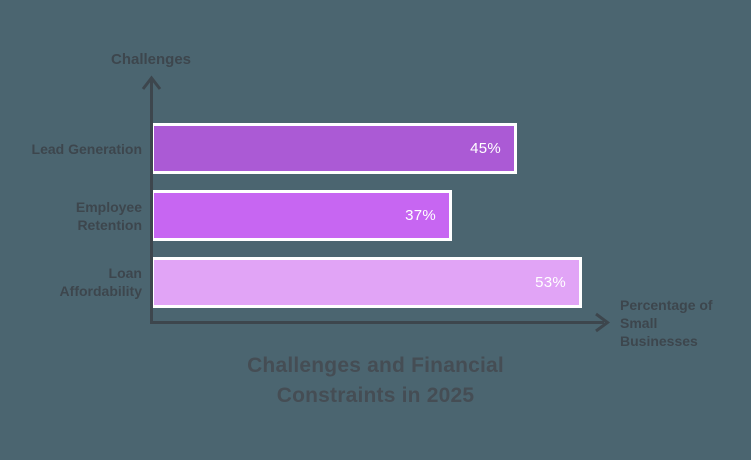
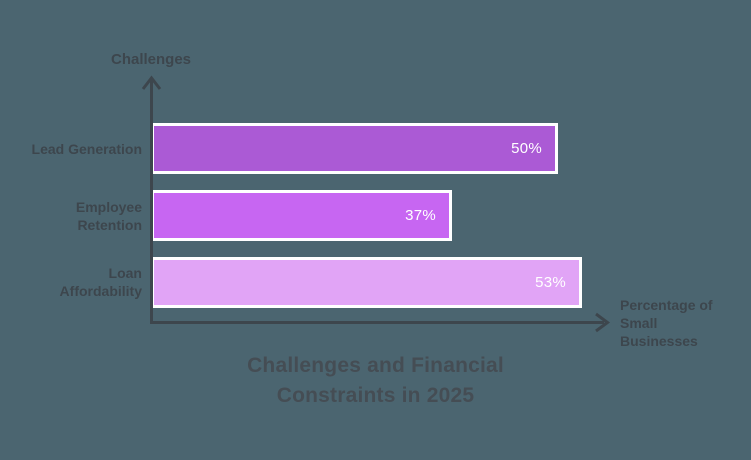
Lead Generation: 45% -> 50%
